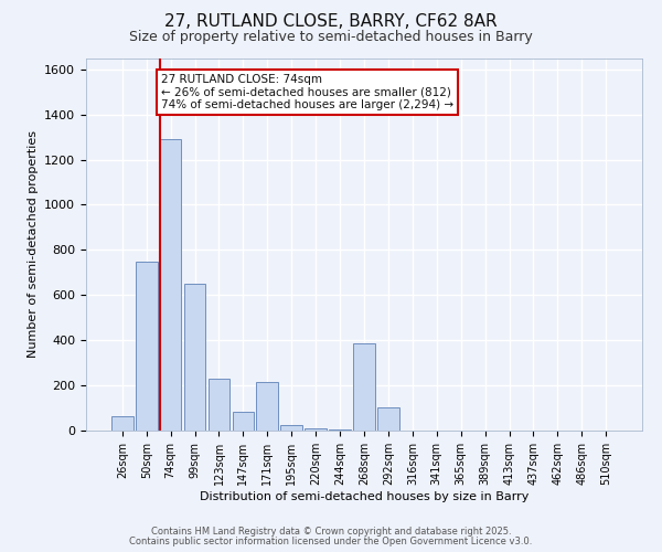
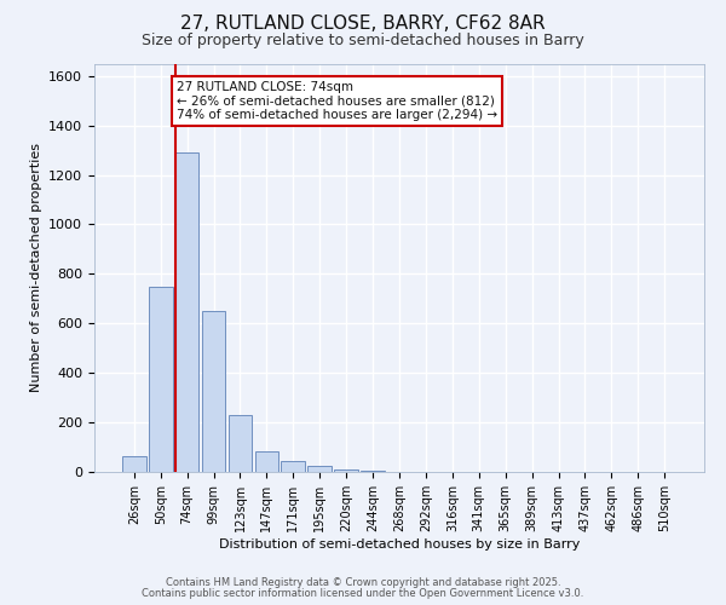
171sqm: 215 -> 45
268sqm: 385 -> 2
292sqm: 105 -> 1
